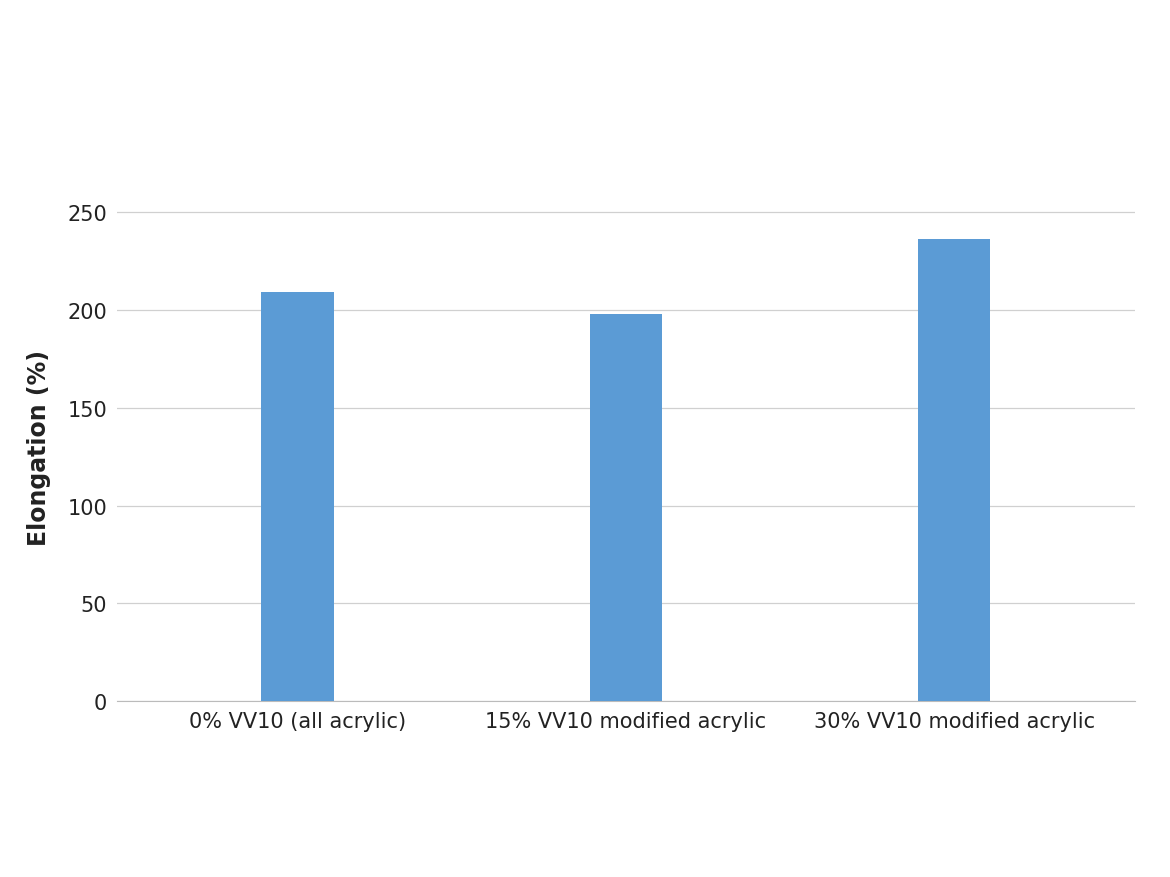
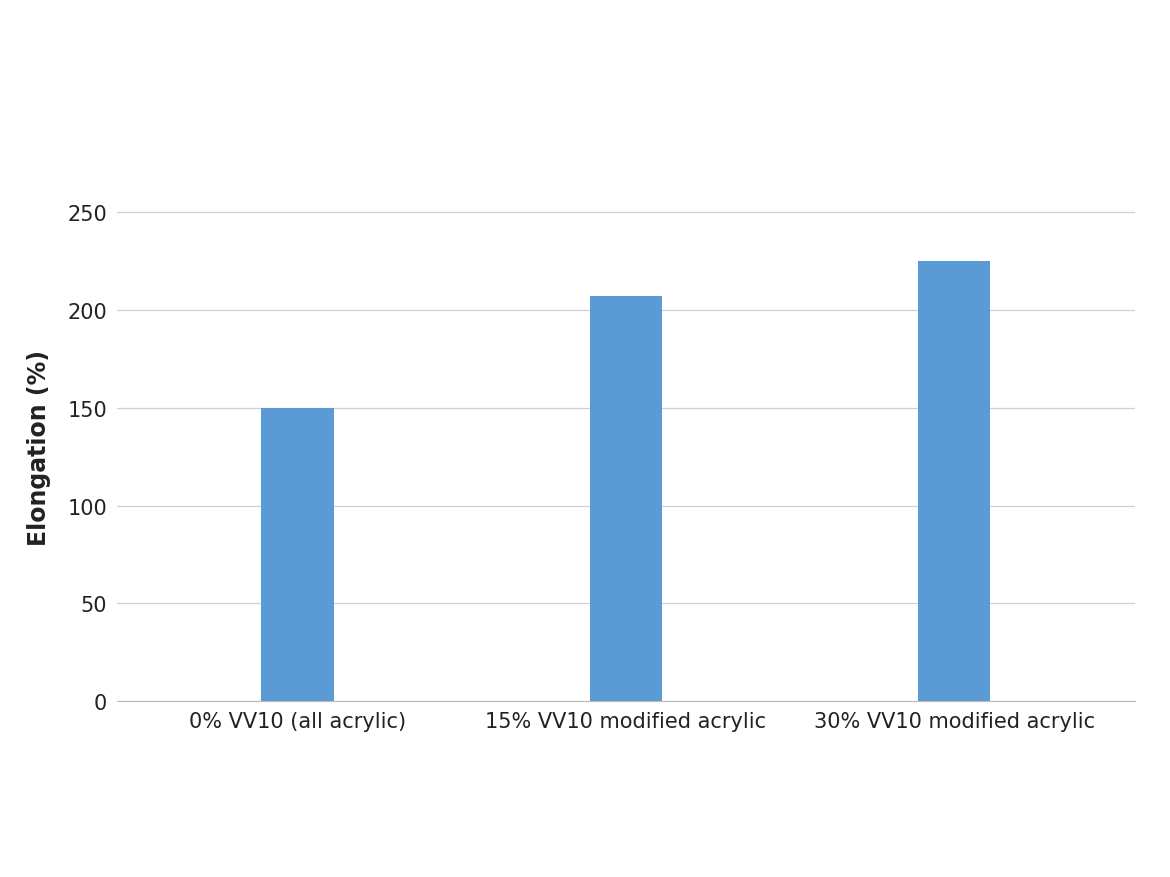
0% VV10 (all acrylic): 209 -> 150
15% VV10 modified acrylic: 198 -> 207
30% VV10 modified acrylic: 236 -> 225
